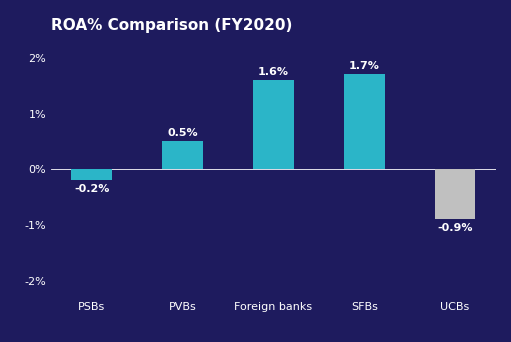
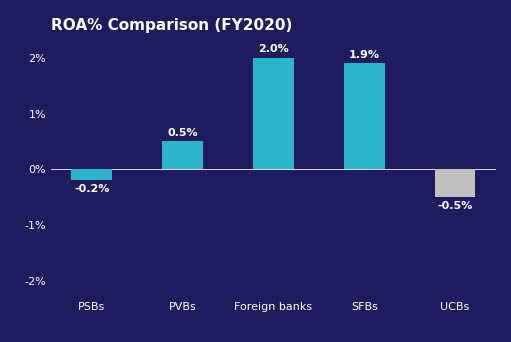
Foreign banks: 1.6% -> 2.0%
SFBs: 1.7% -> 1.9%
UCBs: -0.9% -> -0.5%
